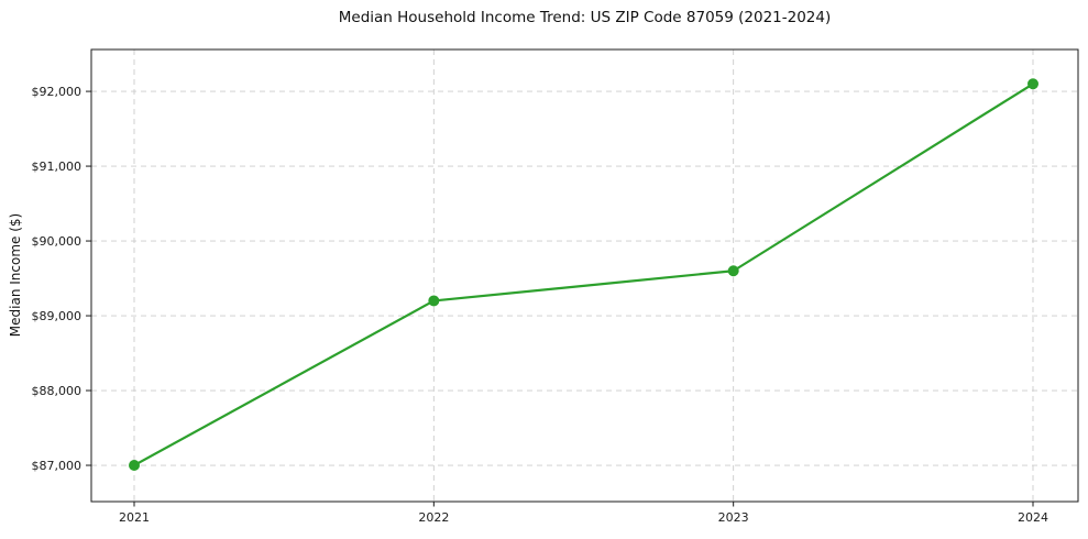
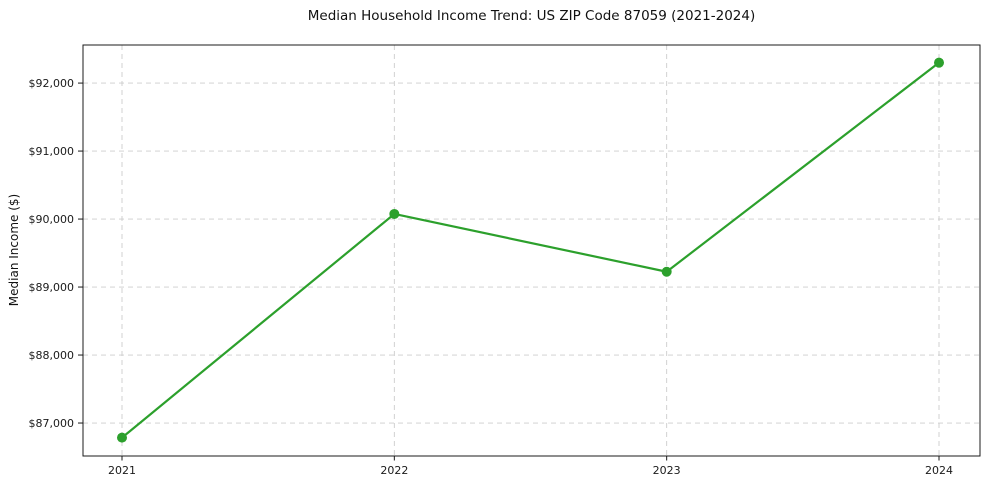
2021: $87000 -> $86800
2022: $89200 -> $90100
2023: $89600 -> $89200
2024: $92100 -> $92300
